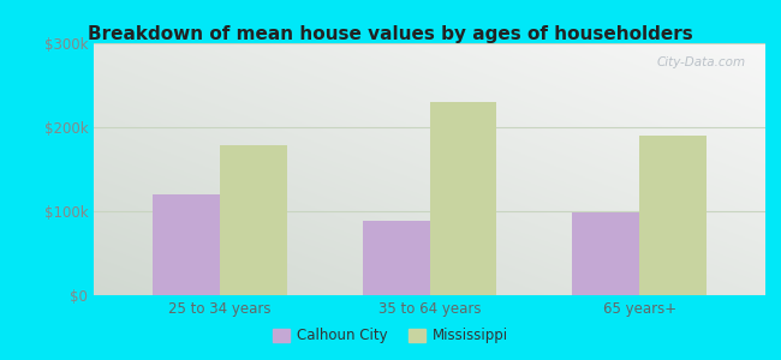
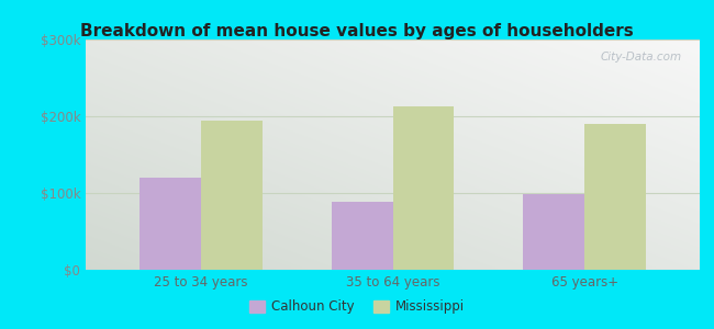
Mississippi/25 to 34 years: $178k -> $195k
Mississippi/35 to 64 years: $230k -> $213k
